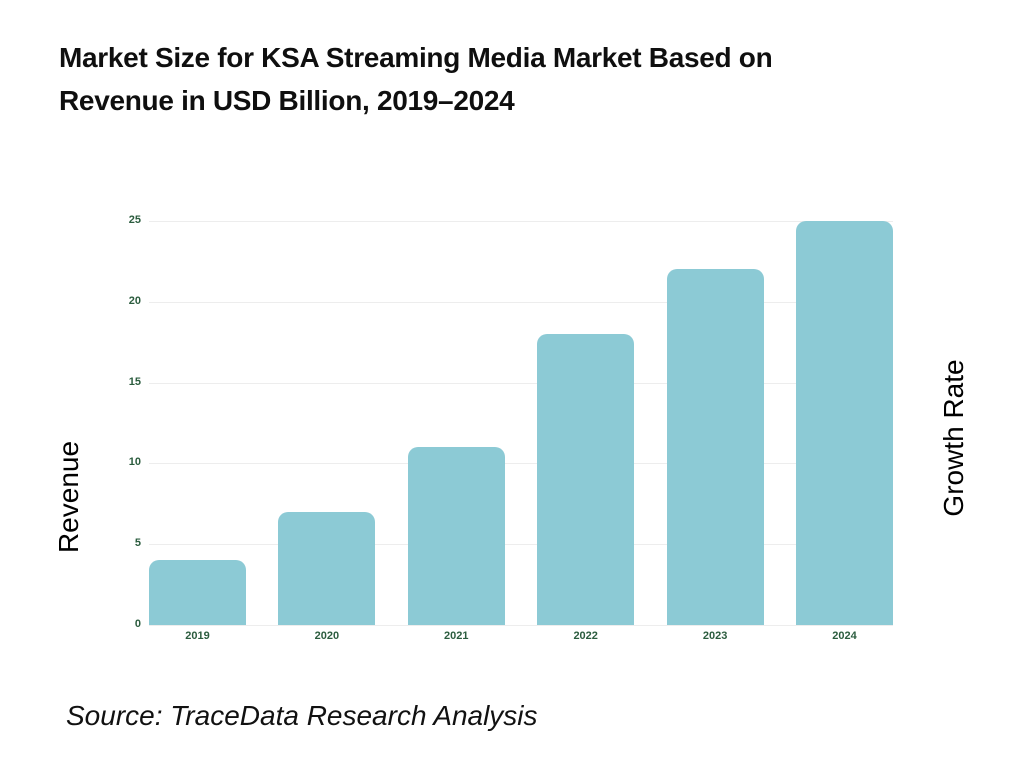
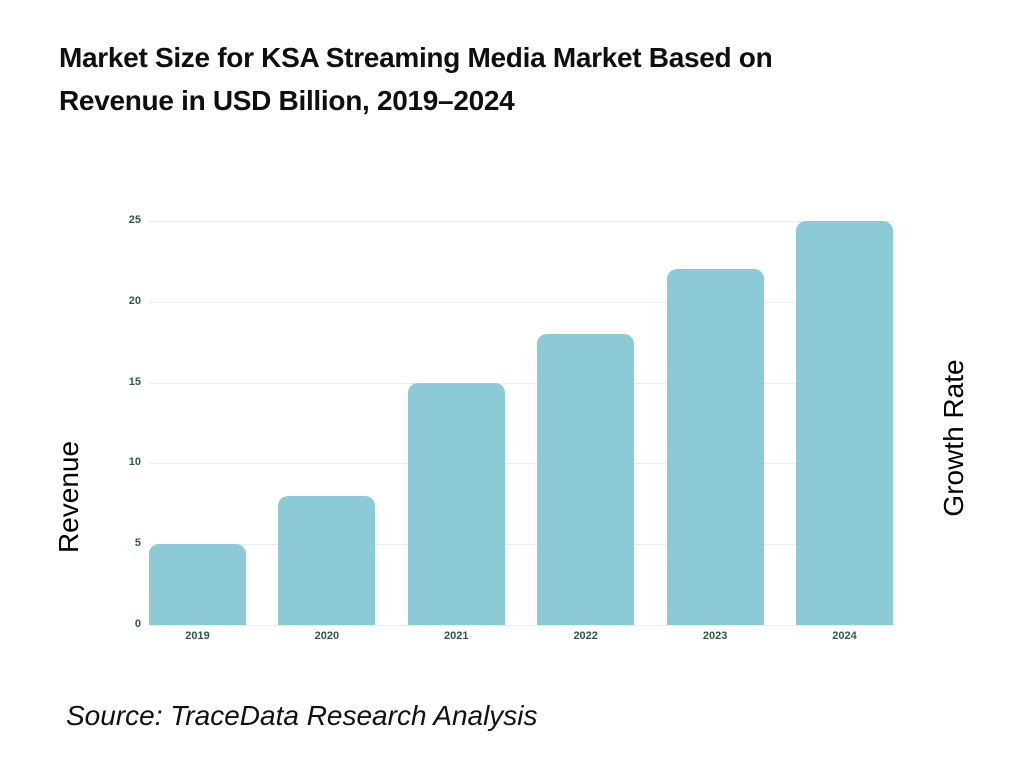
2019: 4 -> 5
2020: 7 -> 8
2021: 11 -> 15
